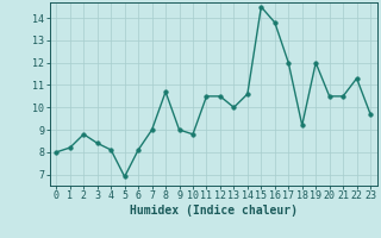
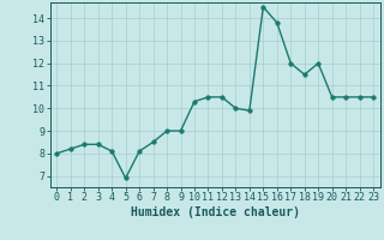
2: 8.8 -> 8.4
7: 9.0 -> 8.5
8: 10.7 -> 9.0
10: 8.8 -> 10.3
14: 10.6 -> 9.9
18: 9.2 -> 11.5
22: 11.3 -> 10.5
23: 9.7 -> 10.5
